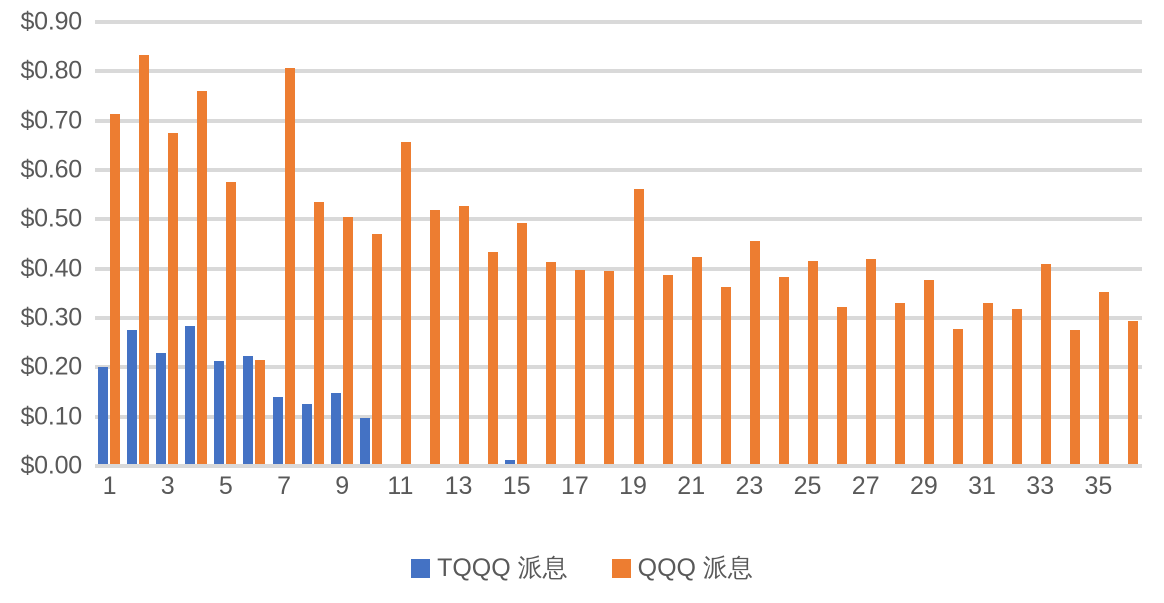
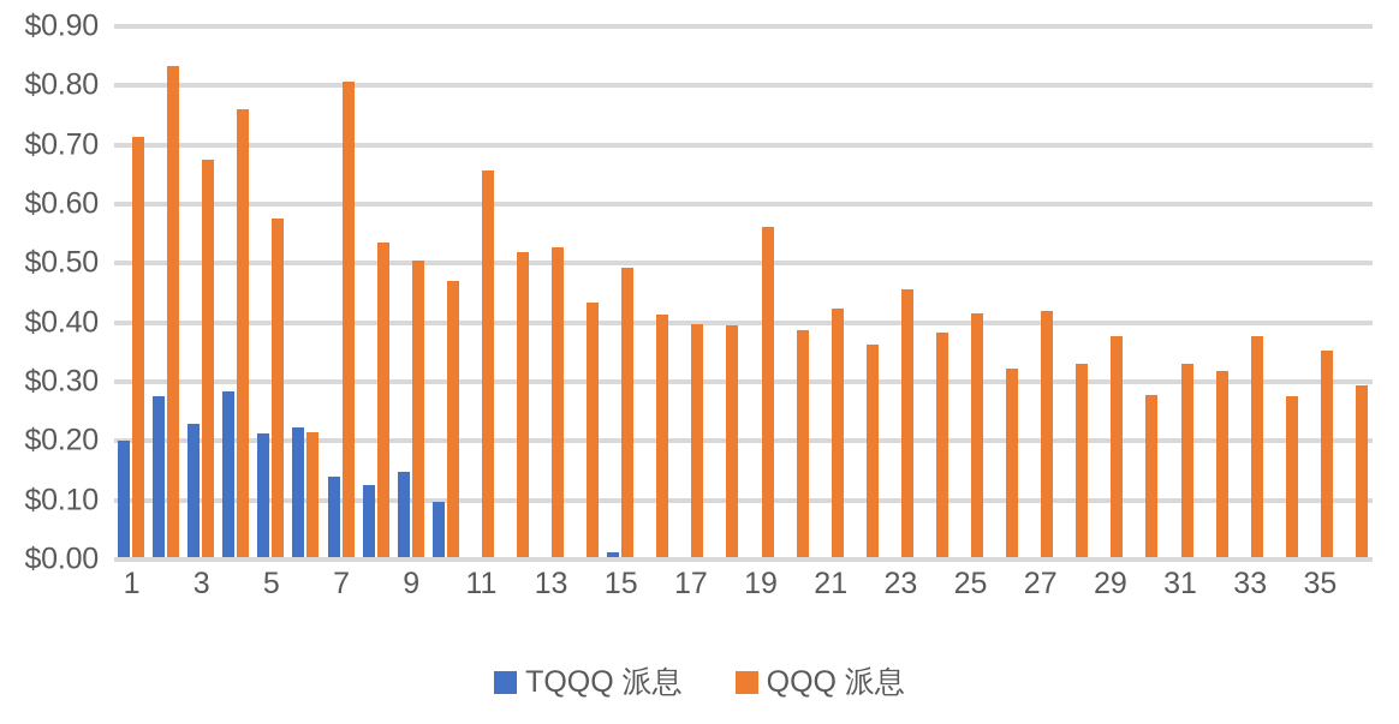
QQQ 派息/33: $0.41 -> $0.38
